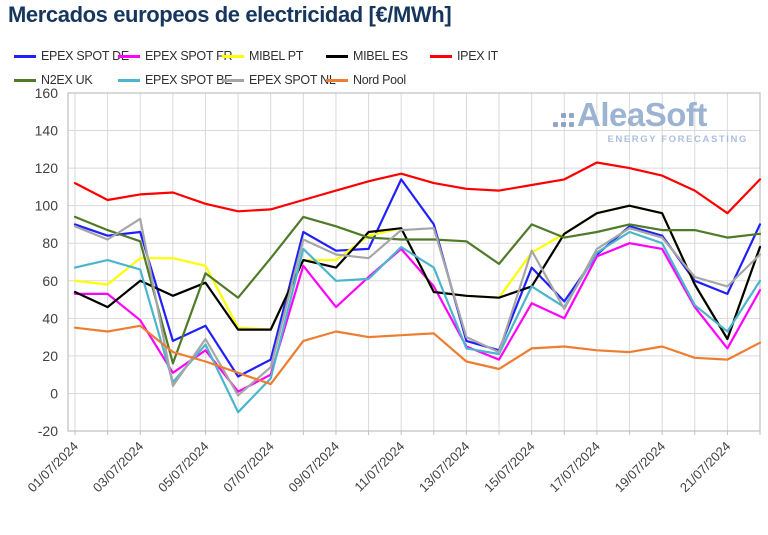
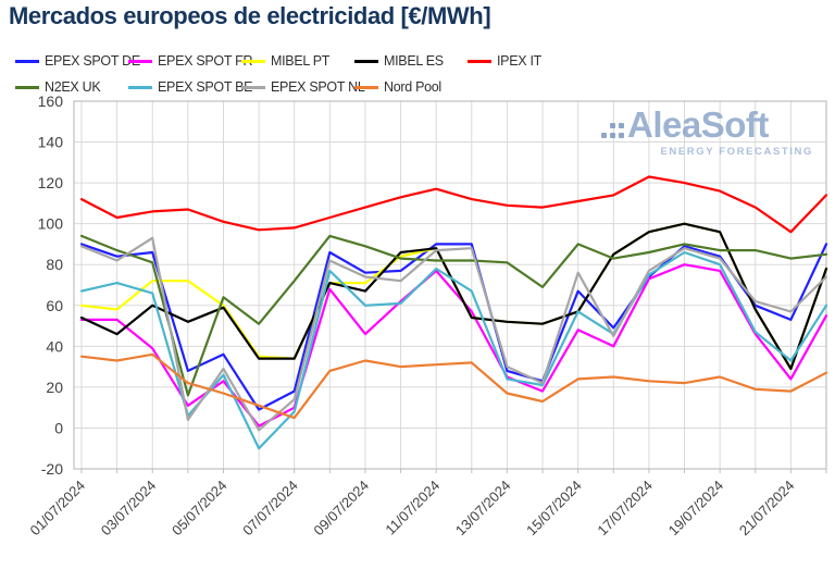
MIBEL PT/05/07/2024: 68 -> 60
EPEX SPOT DE/11/07/2024: 114 -> 90
MIBEL PT/15/07/2024: 75 -> 57
